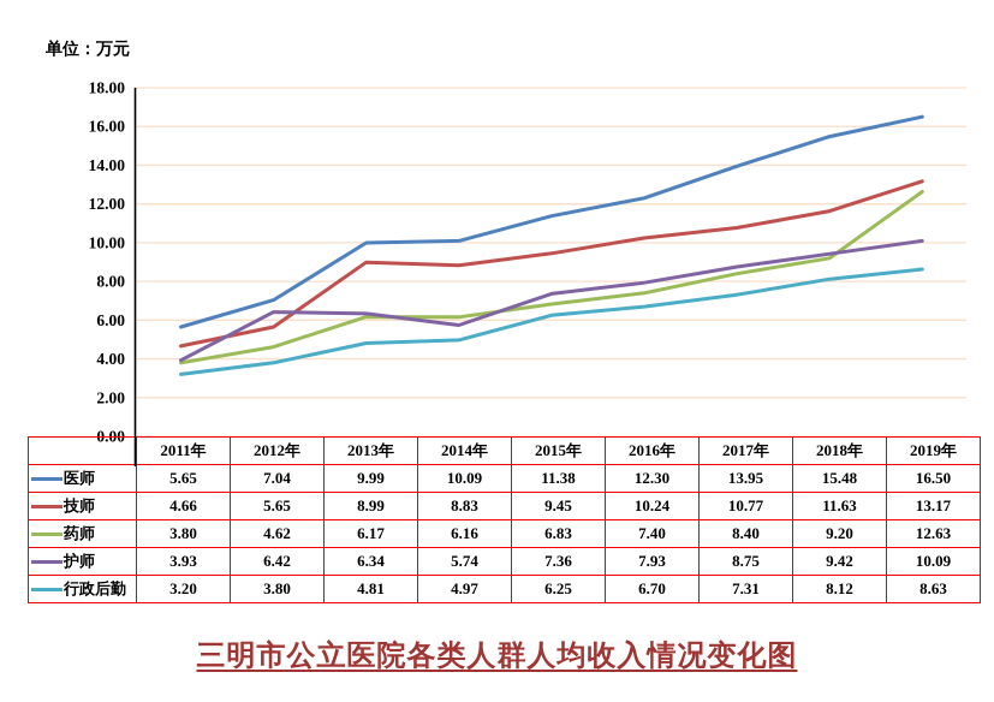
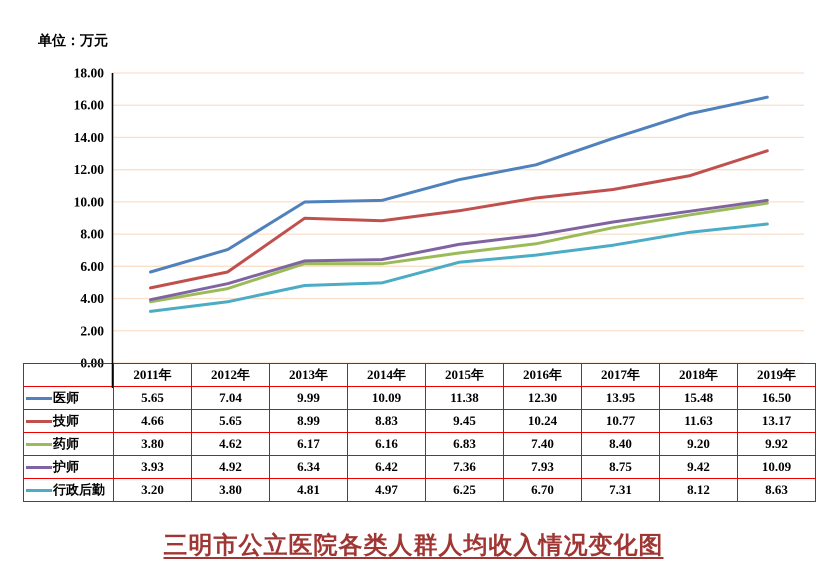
护师/2012年: 6.42 -> 4.92
护师/2014年: 5.74 -> 6.42
药师/2019年: 12.63 -> 9.92
